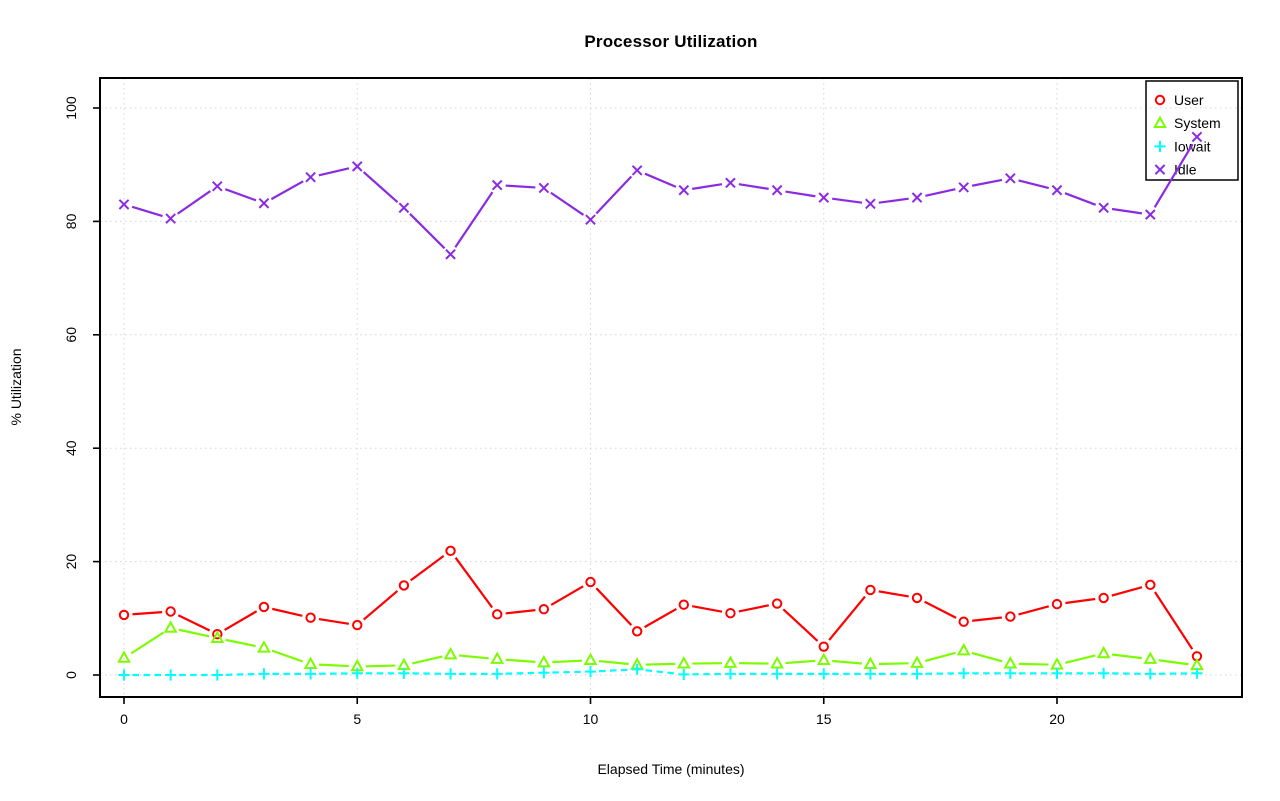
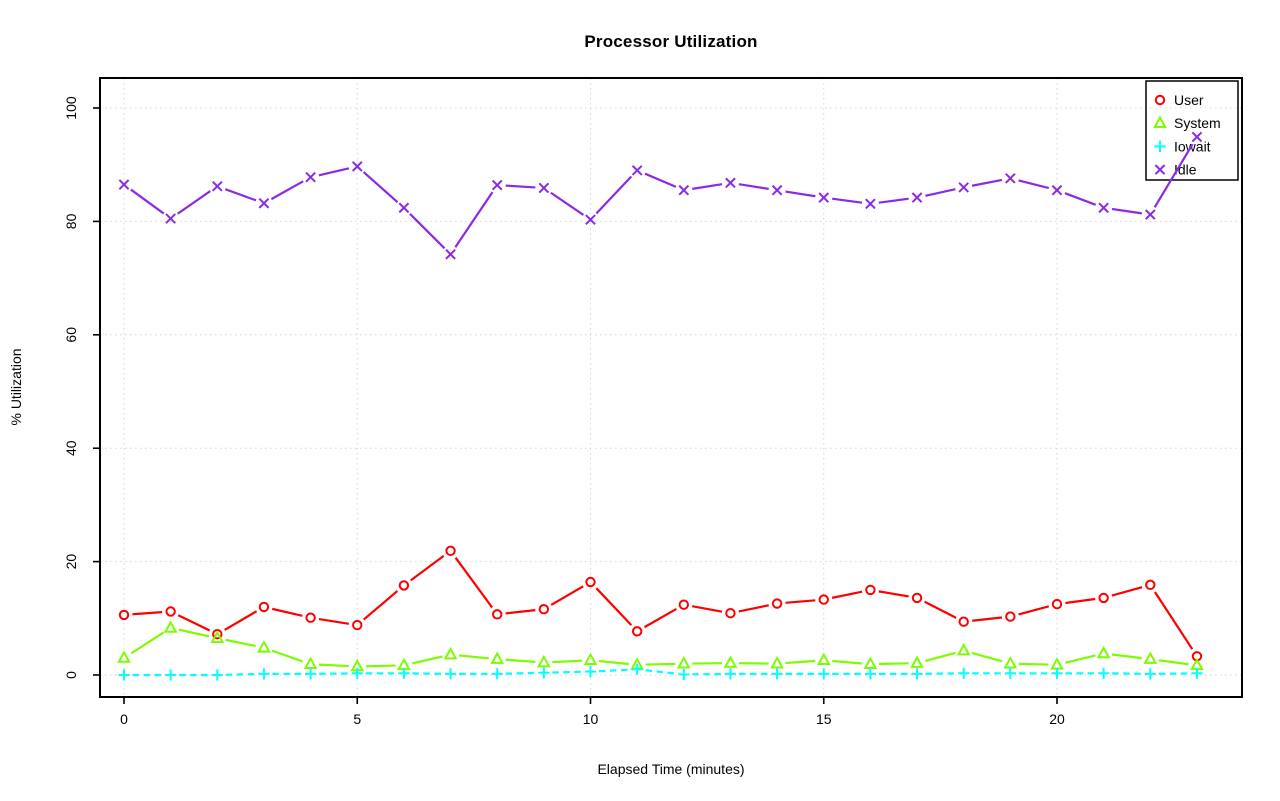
Idle/0: 83 -> 86
User/15: 5 -> 13
